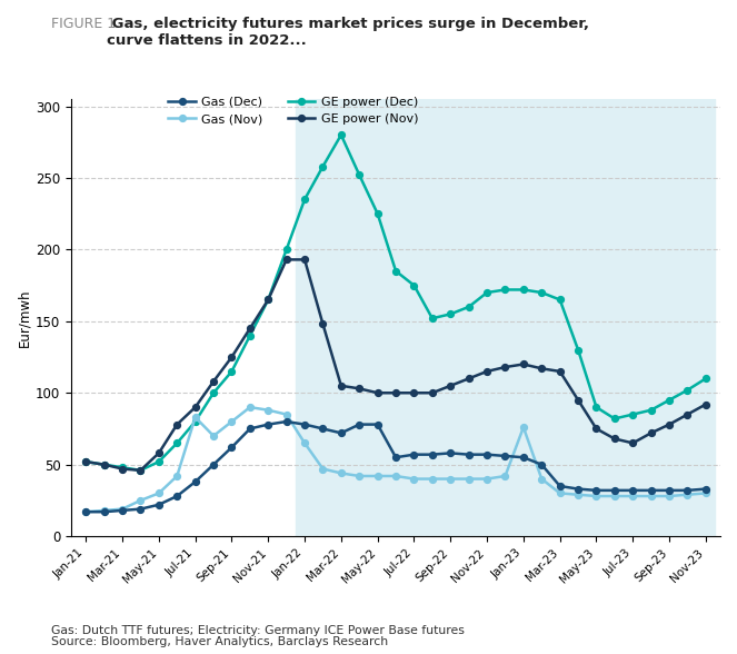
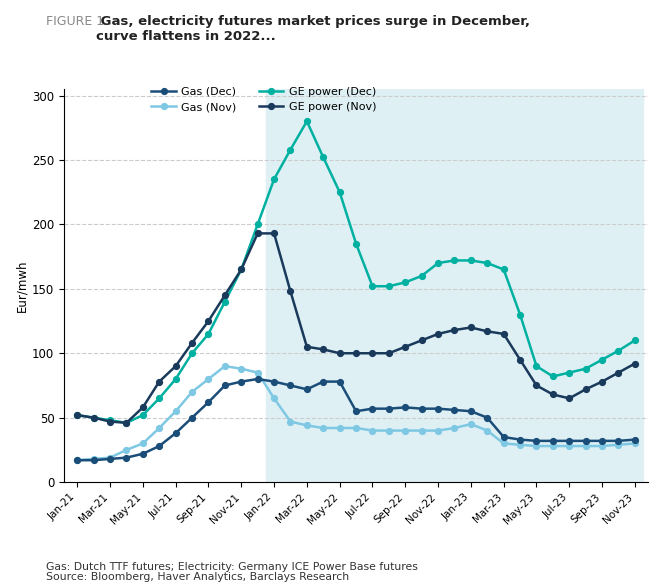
Gas (Nov)/Jul-21: 83 -> 55
GE power (Dec)/Jul-22: 175 -> 152
Gas (Nov)/Jan-23: 76 -> 45
